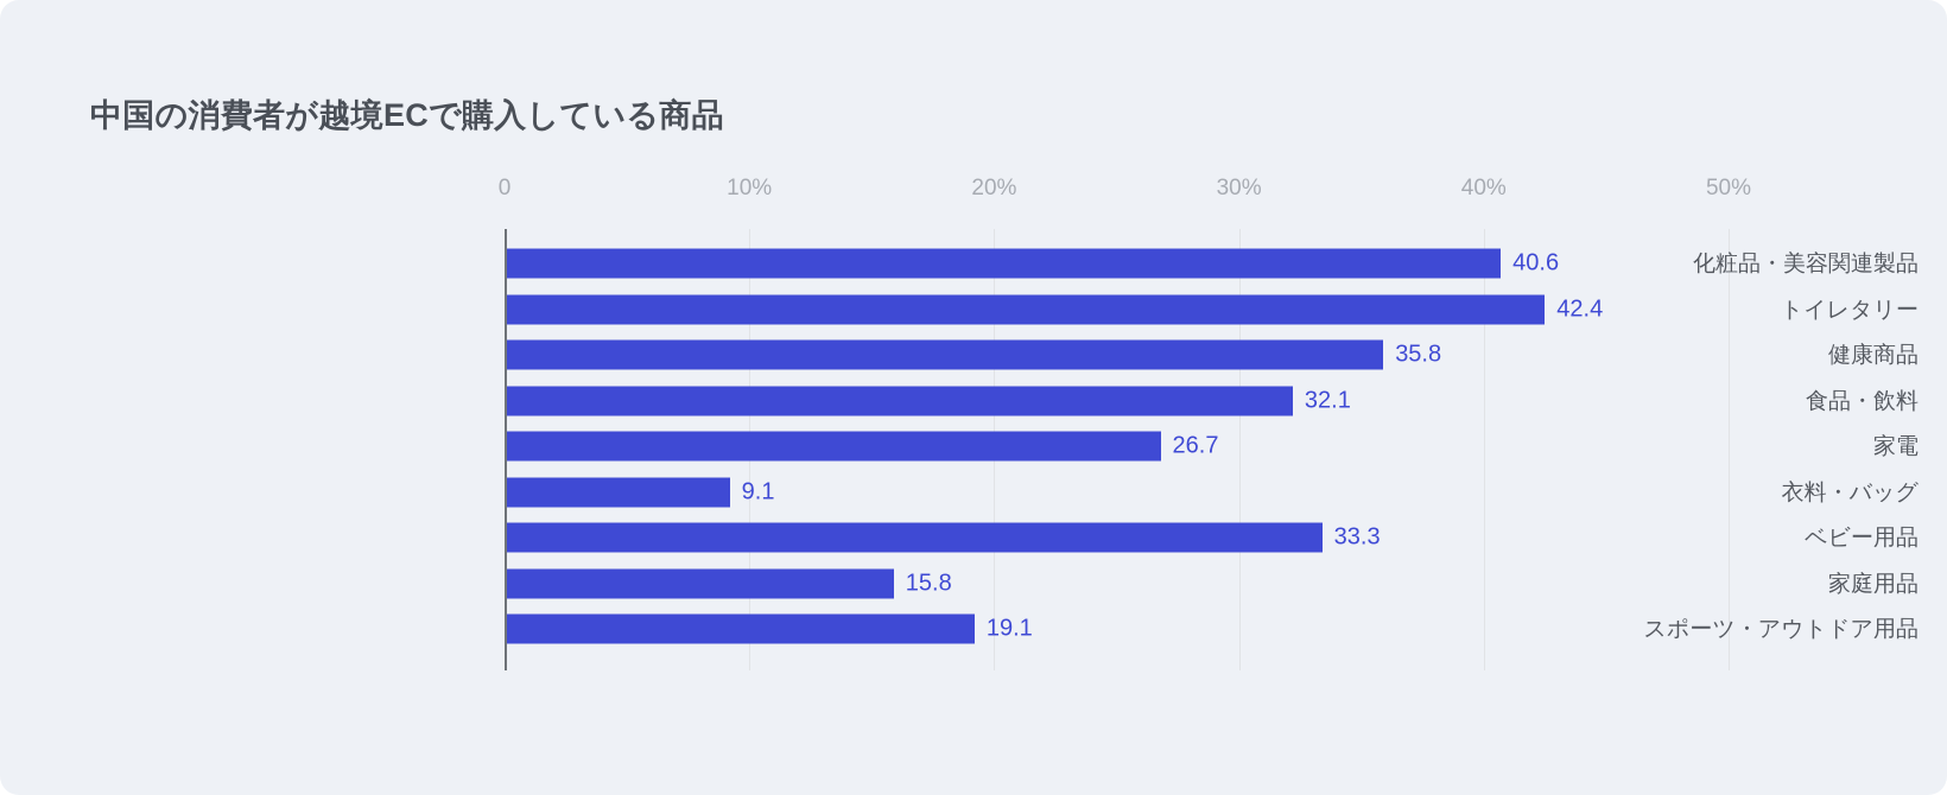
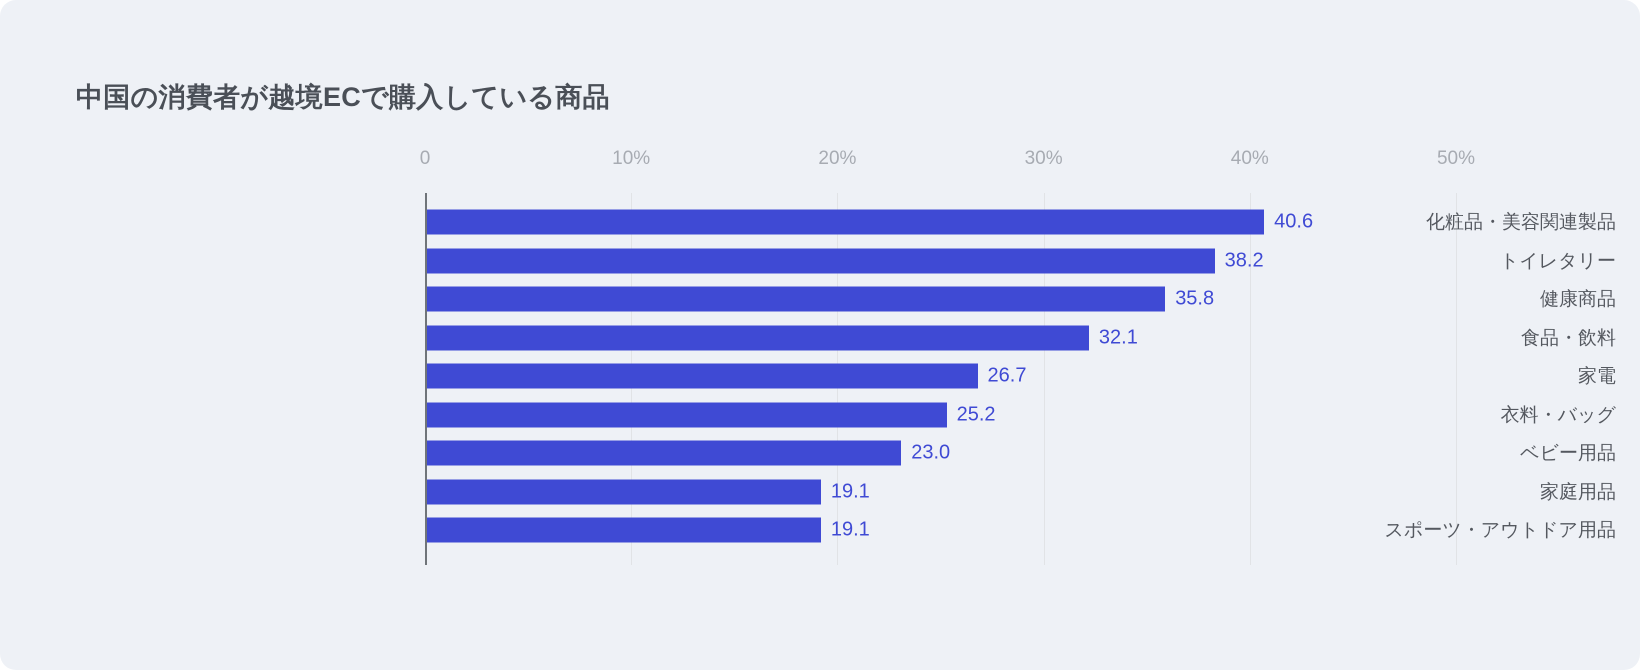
トイレタリー: 42.4 -> 38.2
衣料・バッグ: 9.1 -> 25.2
ベビー用品: 33.3 -> 23.0
家庭用品: 15.8 -> 19.1
